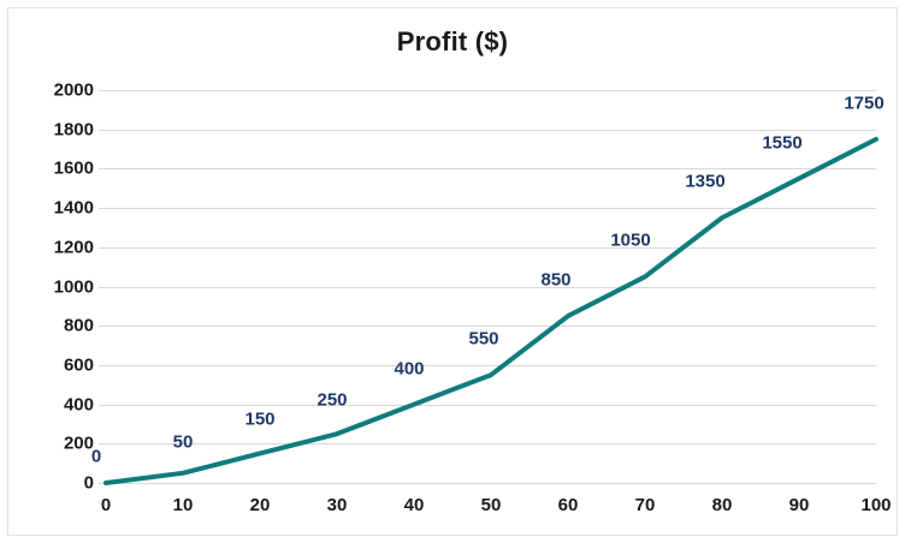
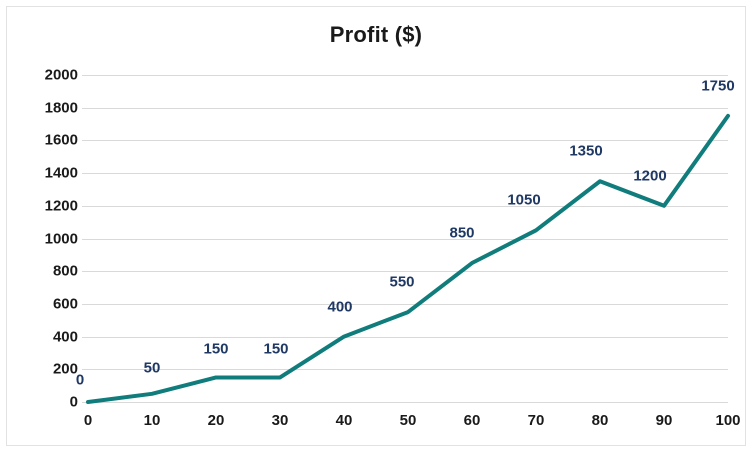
30: 250 -> 150
90: 1550 -> 1200
